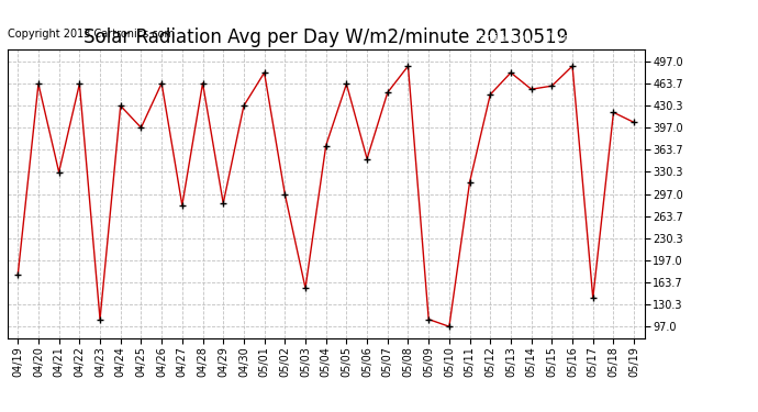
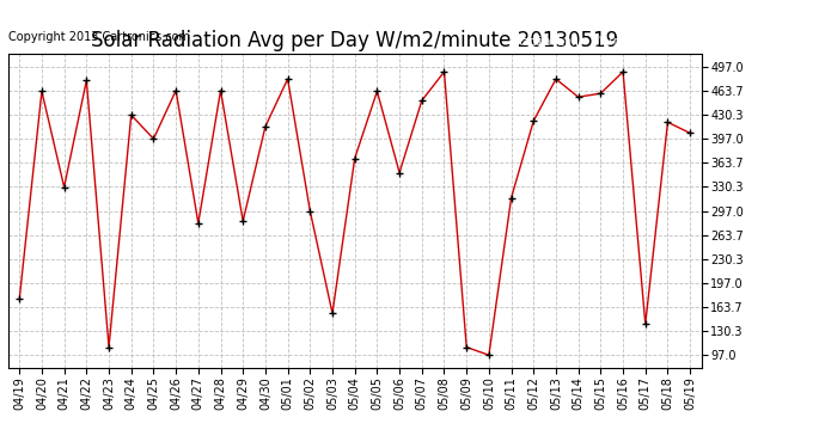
04/22: 463 -> 478
04/30: 430 -> 414
05/12: 447 -> 422
